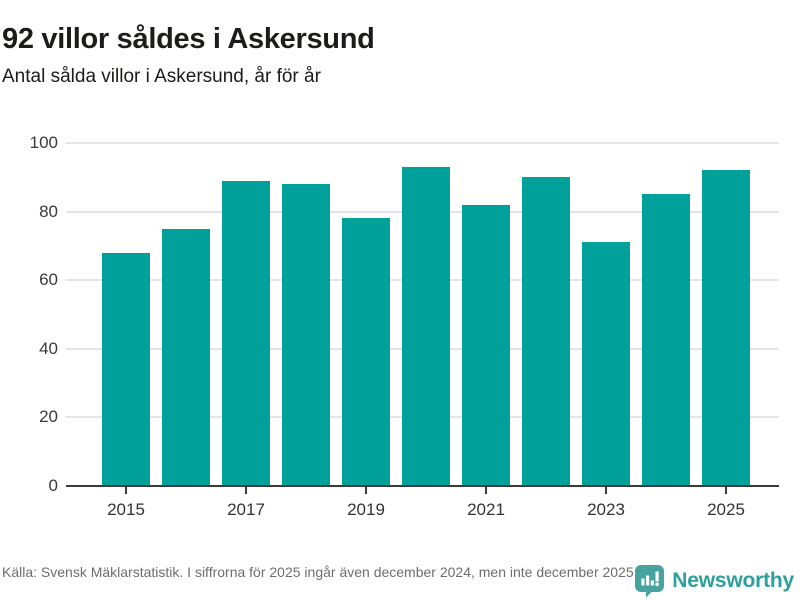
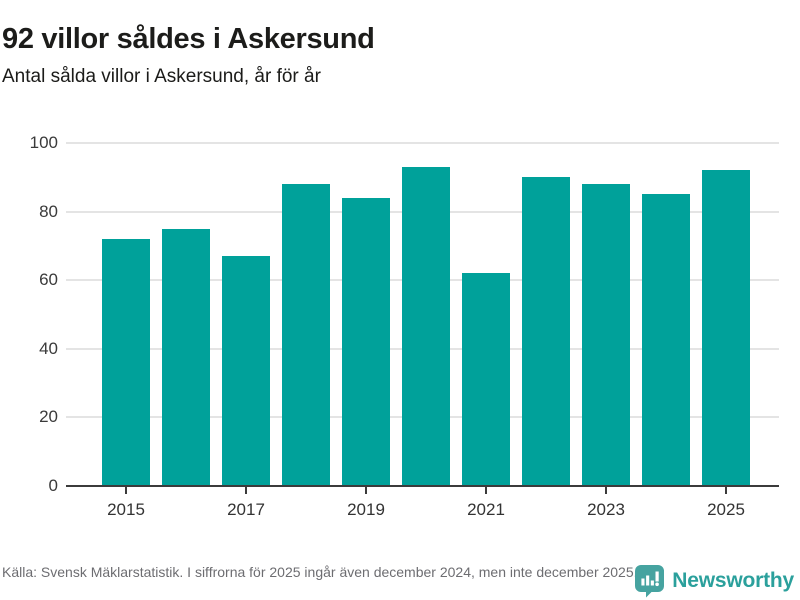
2015: 68 -> 72
2017: 89 -> 67
2019: 78 -> 84
2021: 82 -> 62
2023: 71 -> 88
